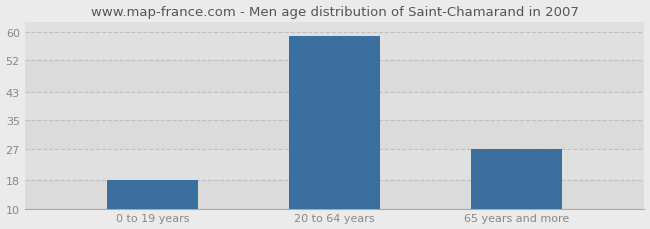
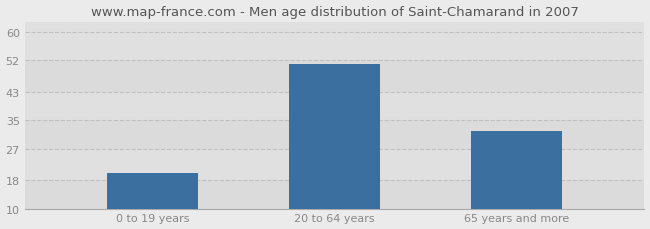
0 to 19 years: 18 -> 20
20 to 64 years: 59 -> 51
65 years and more: 27 -> 32
